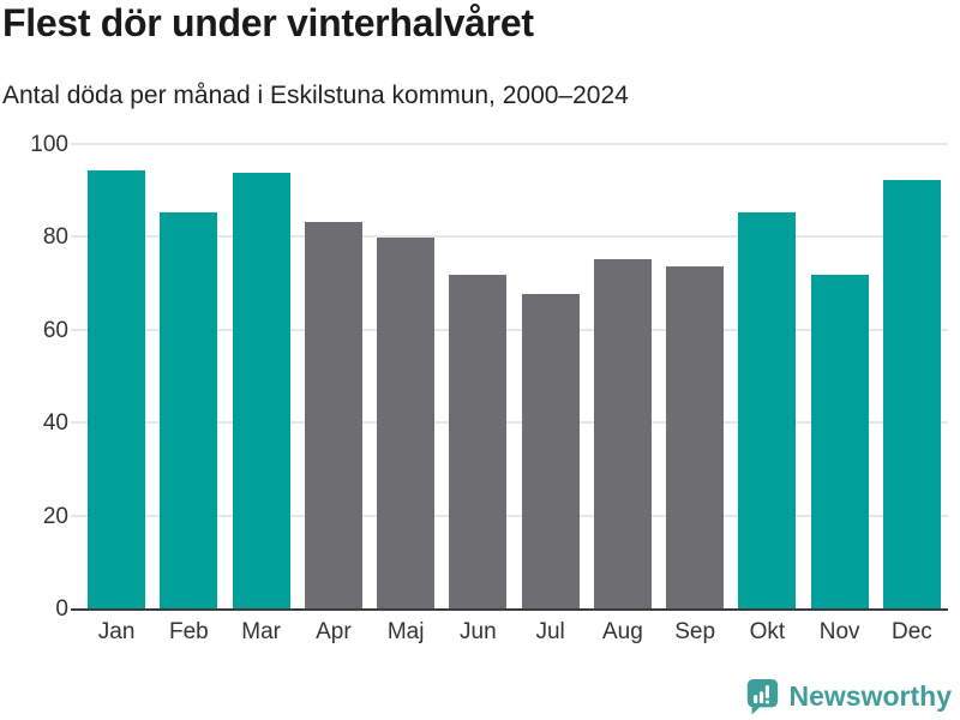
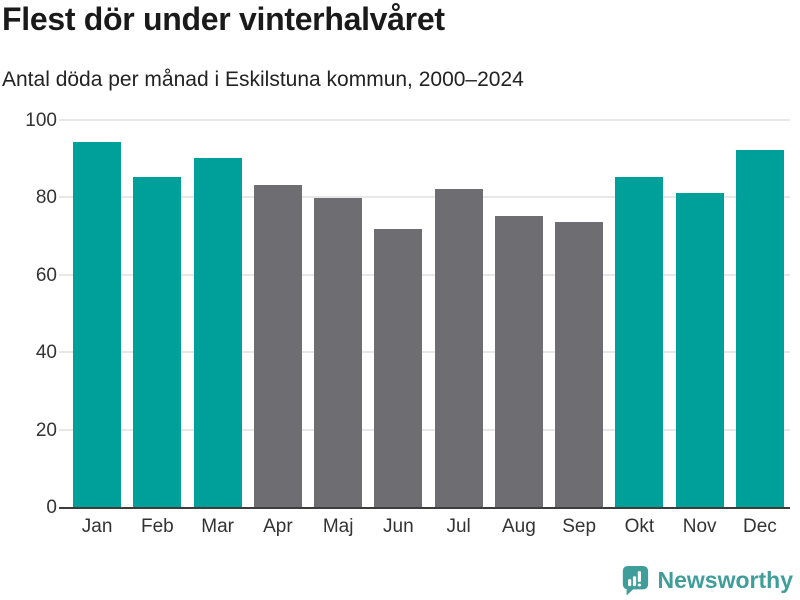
Mar: 94 -> 90
Jul: 68 -> 82
Nov: 72 -> 82
